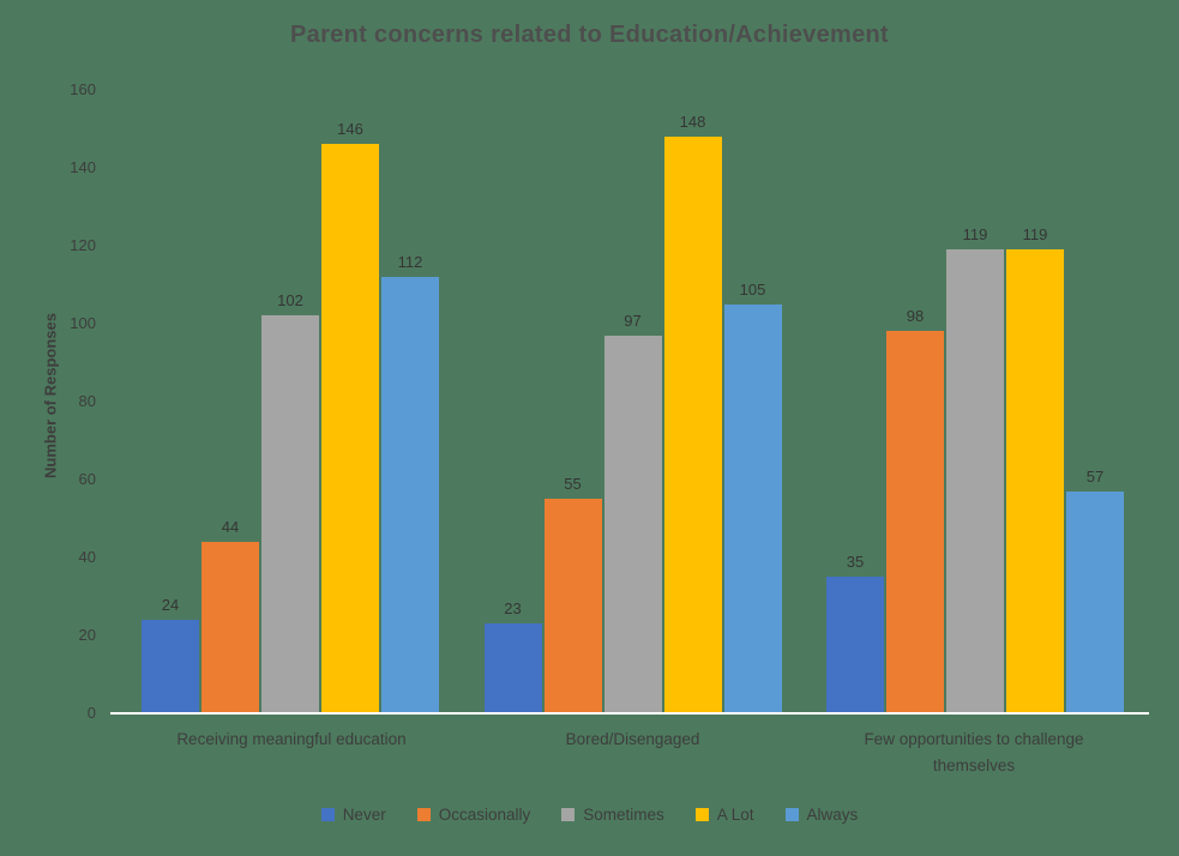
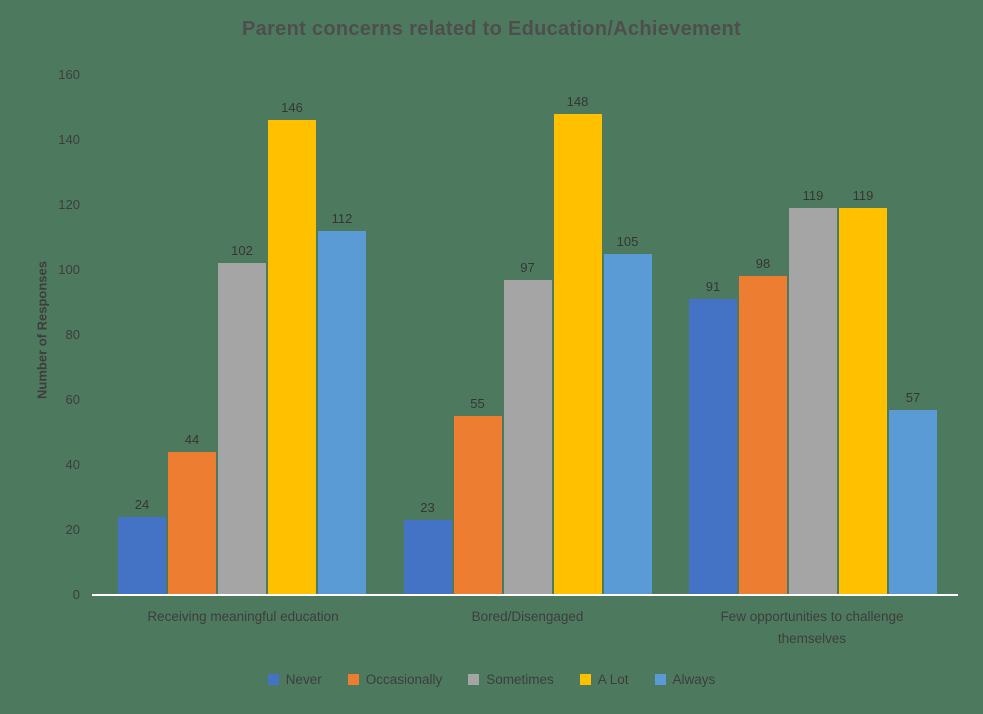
Never/Few opportunities to challenge themselves: 35 -> 91
